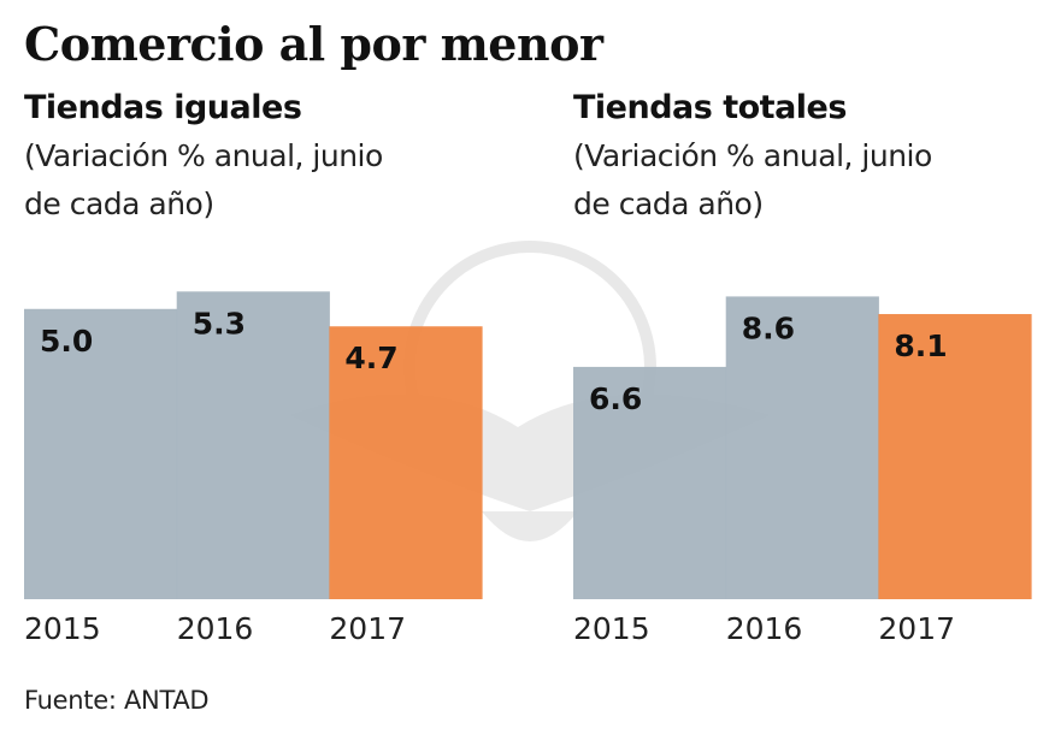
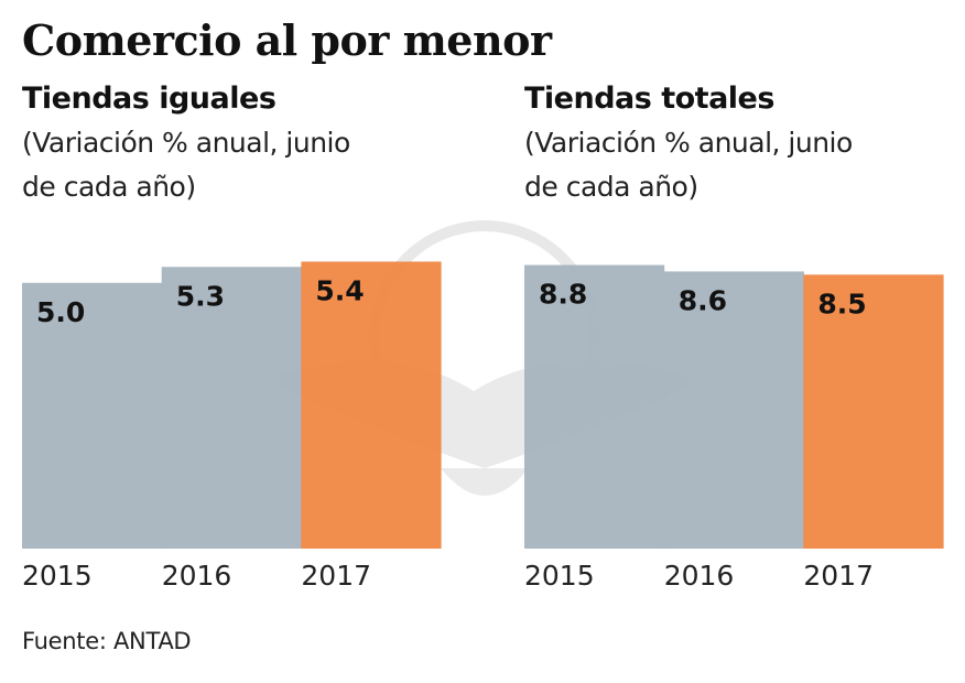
Tiendas iguales/2017: 4.7 -> 5.4
Tiendas totales/2015: 6.6 -> 8.8
Tiendas totales/2017: 8.1 -> 8.5
